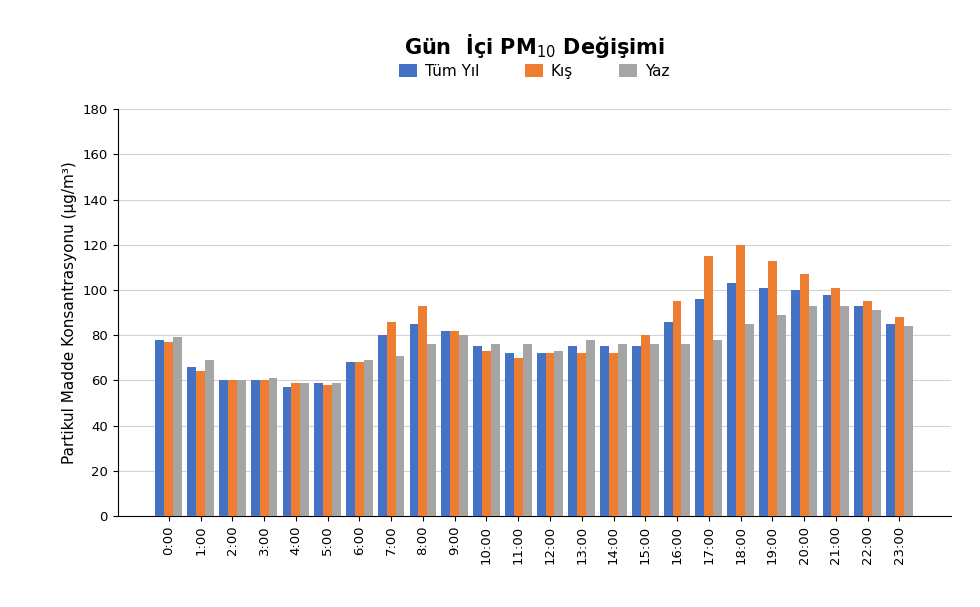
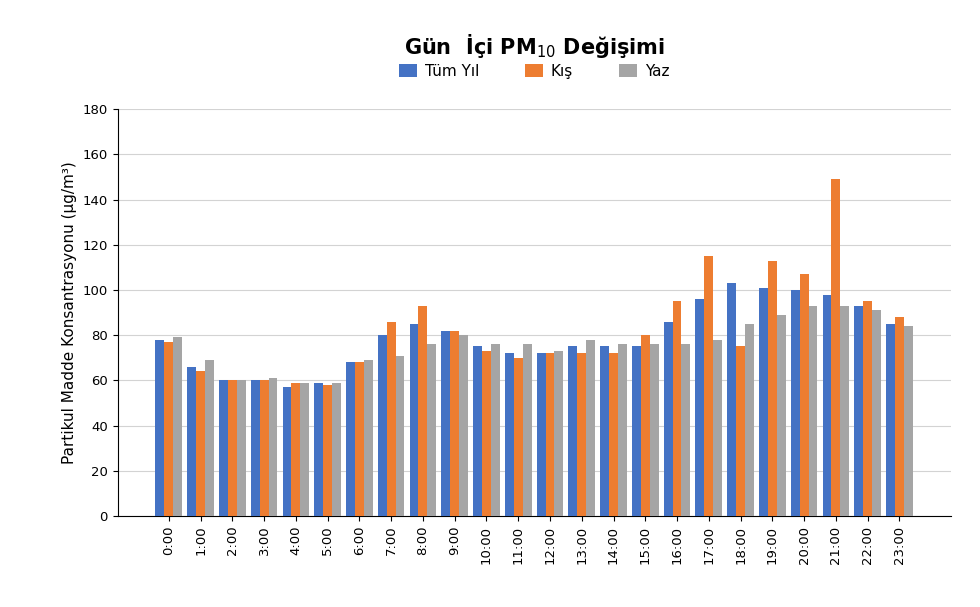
Kış/18:00: 120 -> 75
Kış/21:00: 101 -> 149
